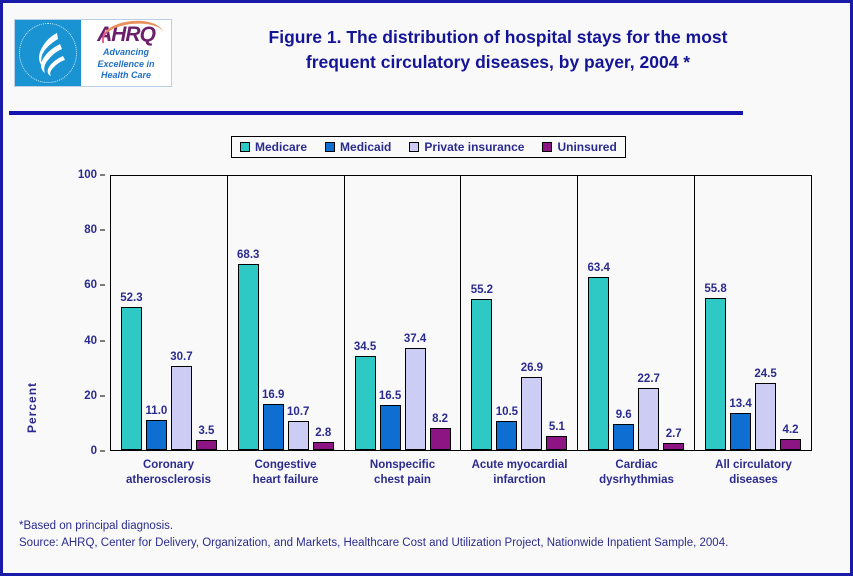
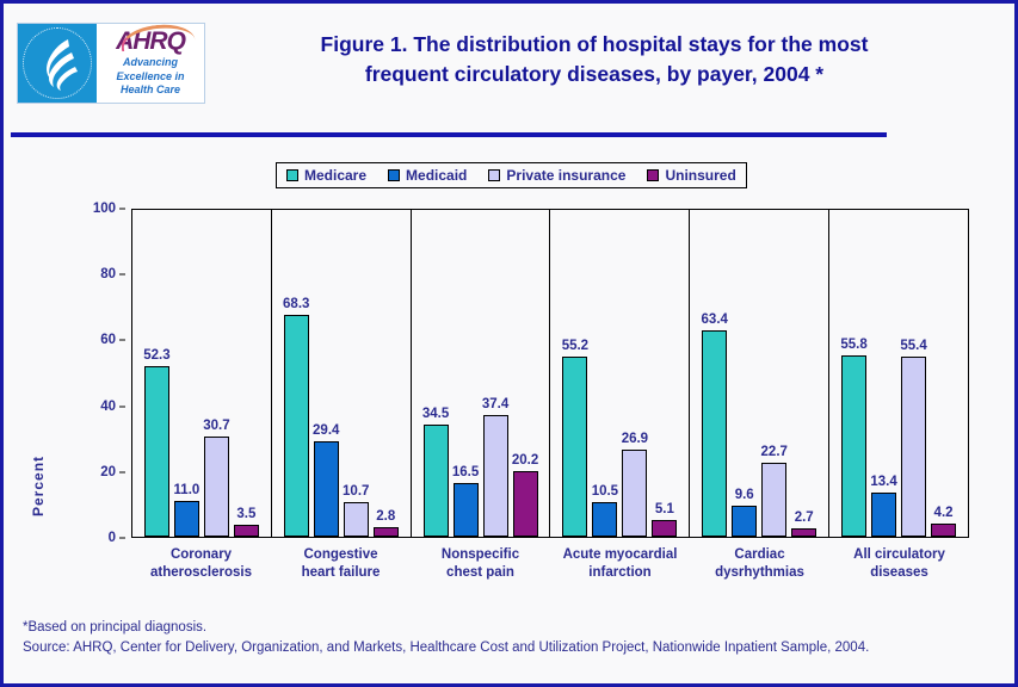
Medicaid/Congestive heart failure: 16.9 -> 29.4
Uninsured/Nonspecific chest pain: 8.2 -> 20.2
Private insurance/All circulatory diseases: 24.5 -> 55.4
